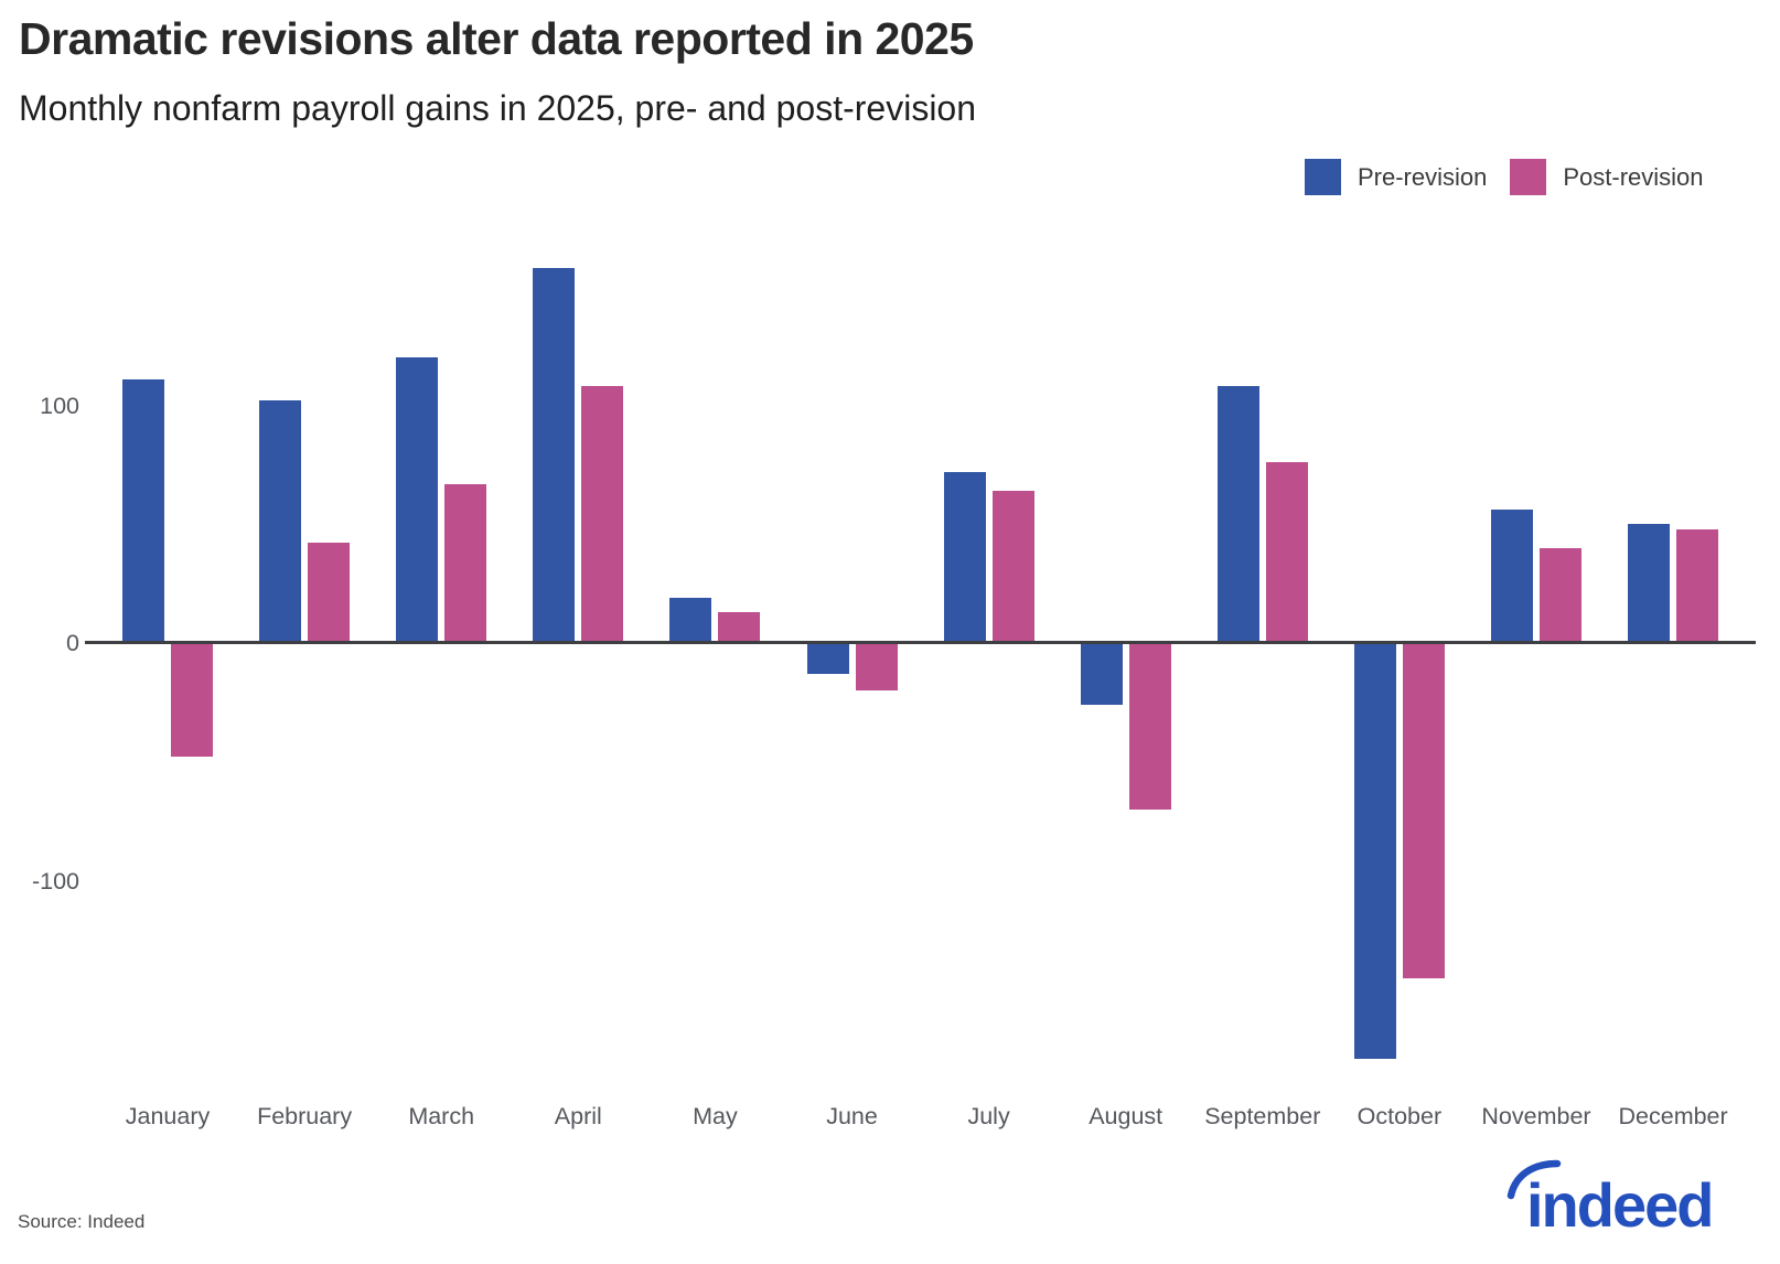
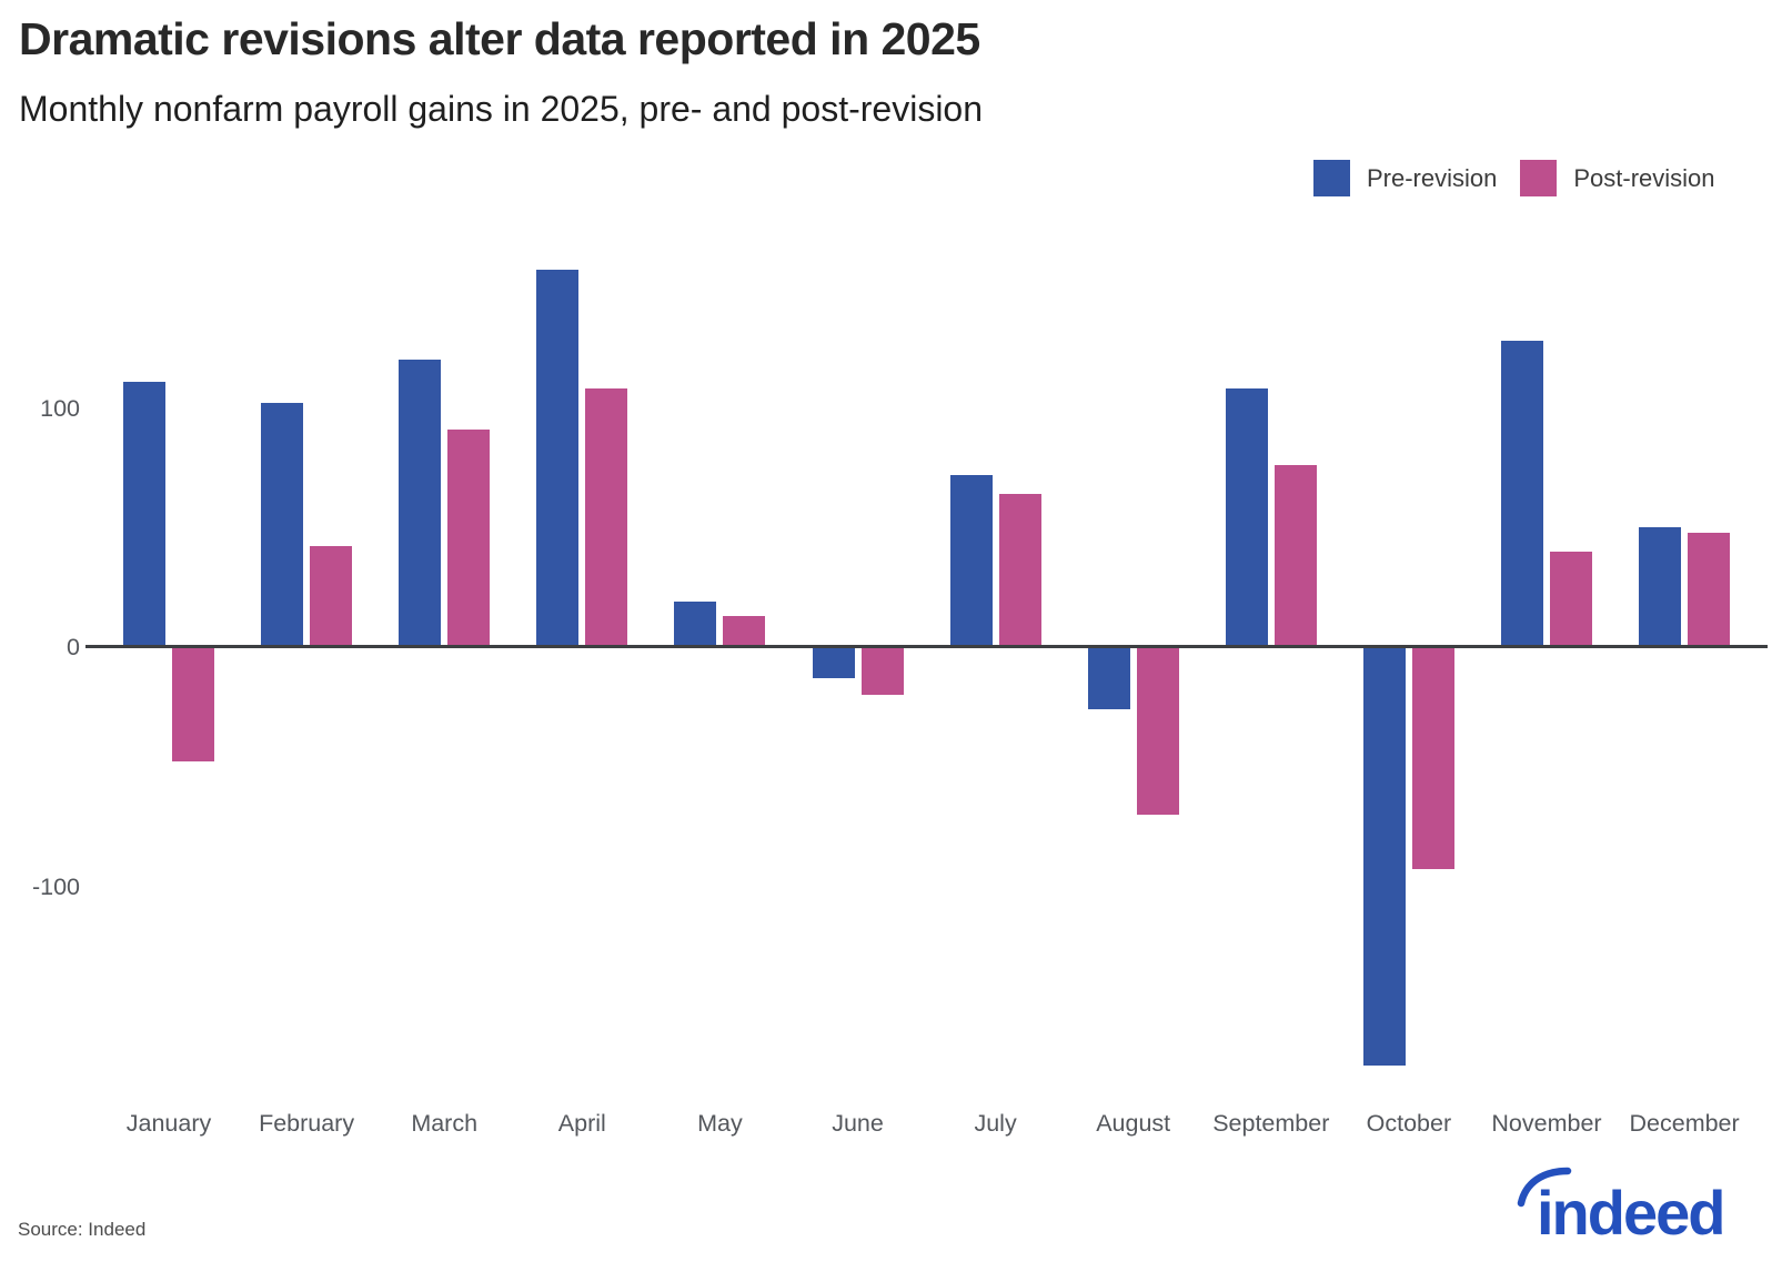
Post-revision/March: 67 -> 91
Post-revision/October: -141 -> -93
Pre-revision/November: 56 -> 128
